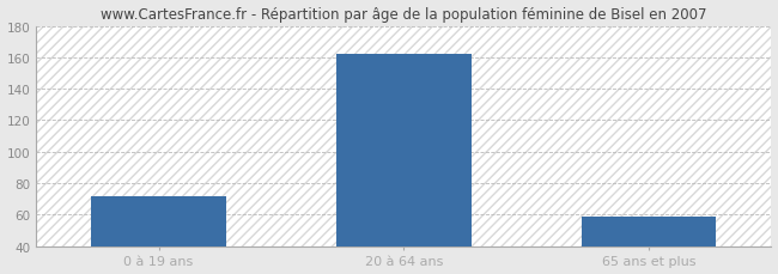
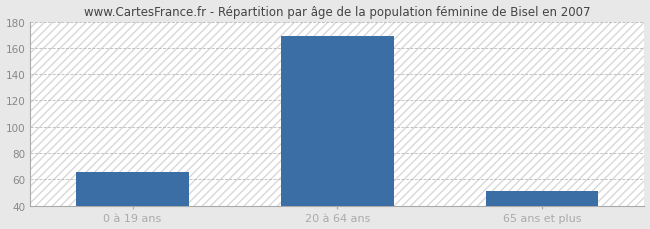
0 à 19 ans: 72 -> 66
20 à 64 ans: 162 -> 169
65 ans et plus: 59 -> 51
